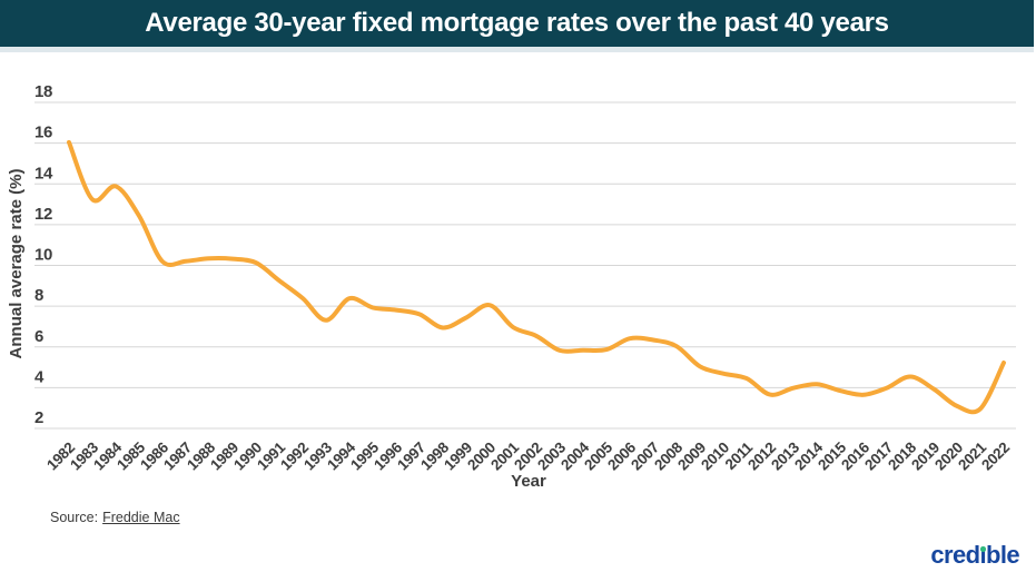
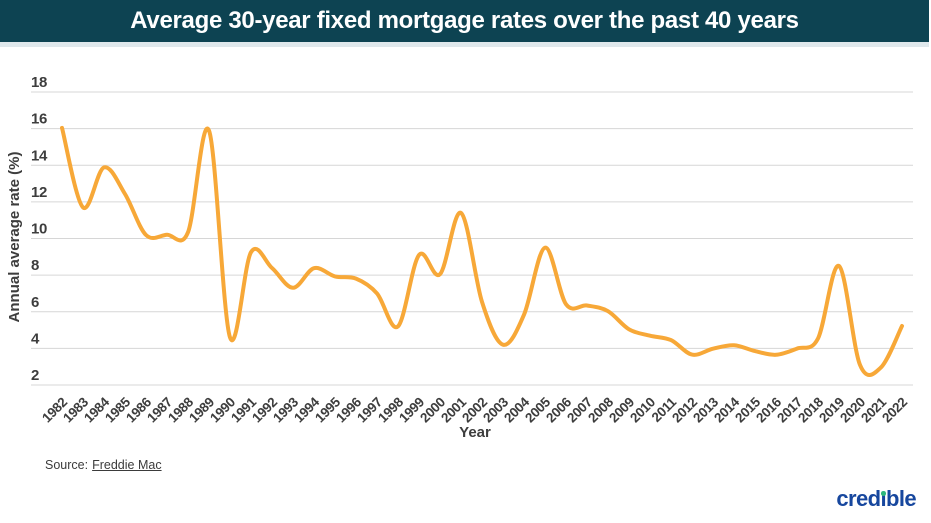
1983: 13.2 -> 11.7
1989: 10.3 -> 15.9
1990: 10.1 -> 4.6
1997: 7.6 -> 7.0
1998: 6.9 -> 5.2
1999: 7.4 -> 9.1
2001: 7.0 -> 11.4
2003: 5.8 -> 4.2
2005: 5.9 -> 9.5
2019: 3.9 -> 8.5
